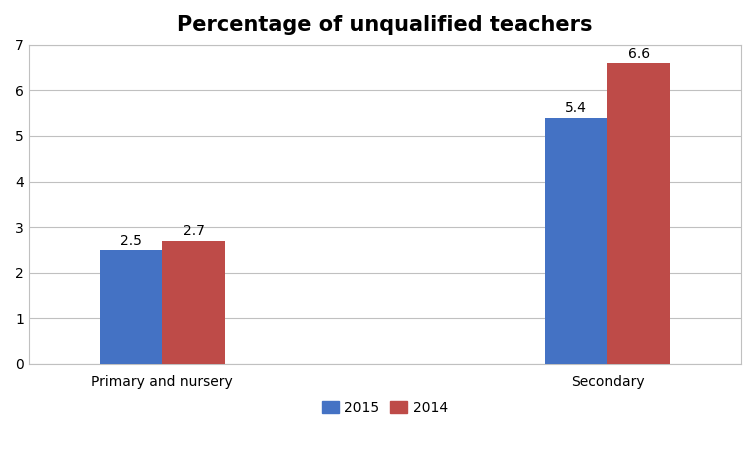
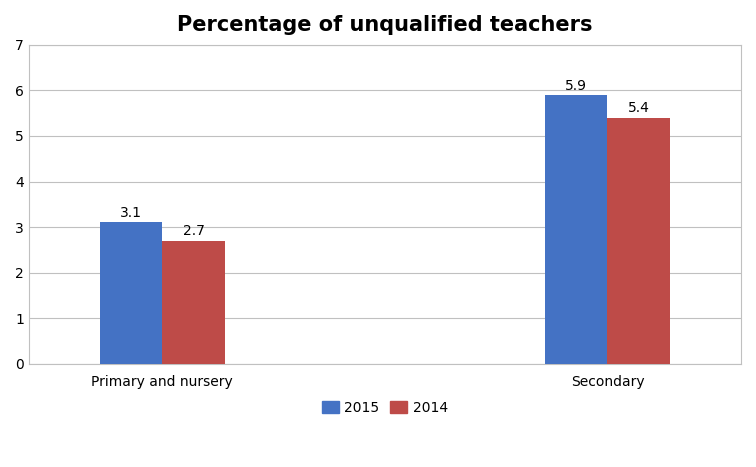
2015/Primary and nursery: 2.5 -> 3.1
2015/Secondary: 5.4 -> 5.9
2014/Secondary: 6.6 -> 5.4
